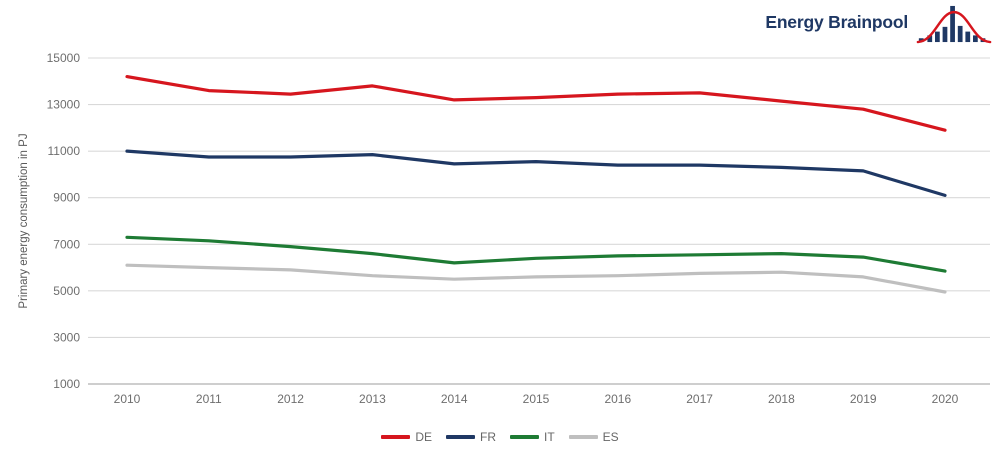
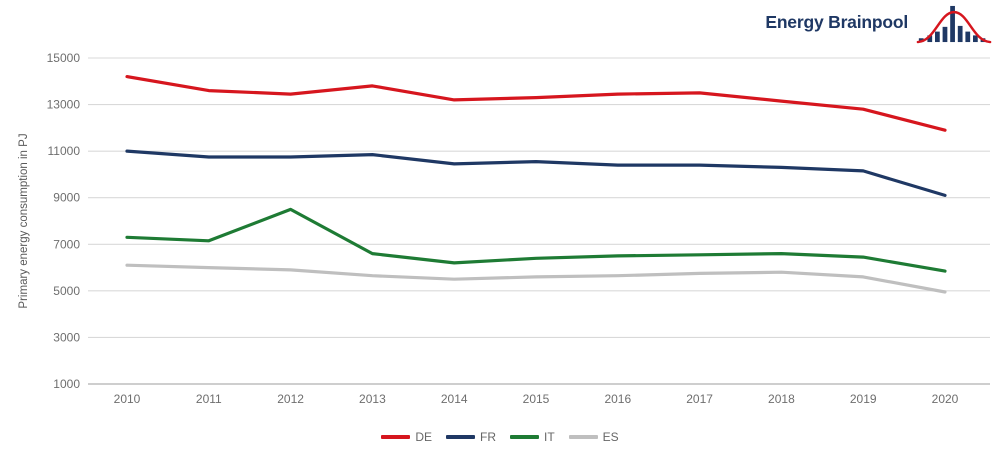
IT/2012: 6900 -> 8500
